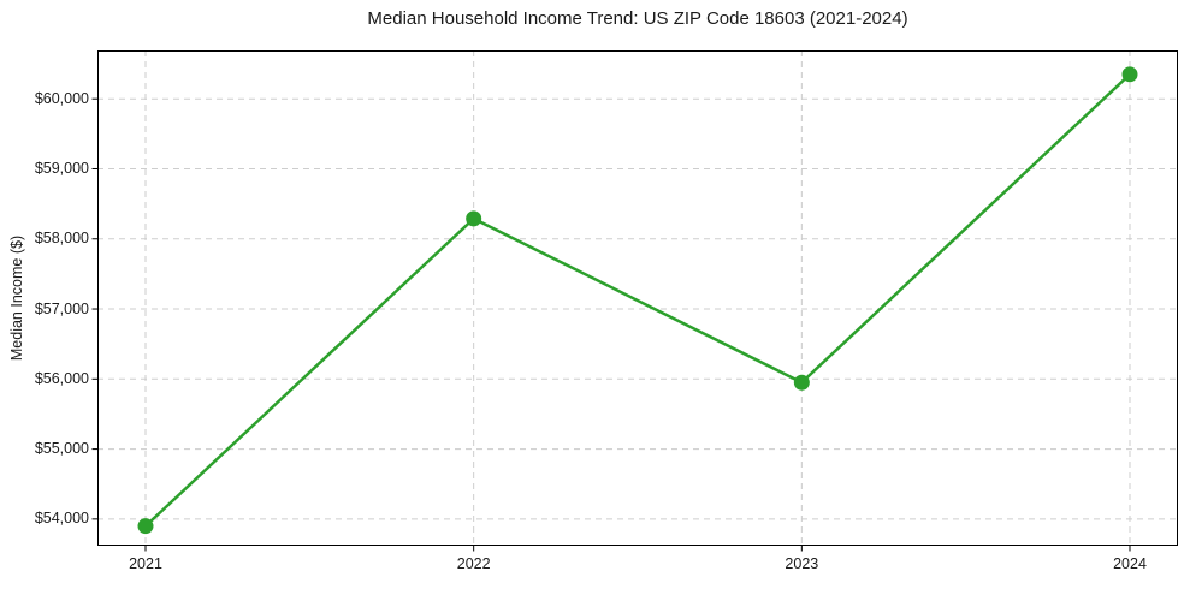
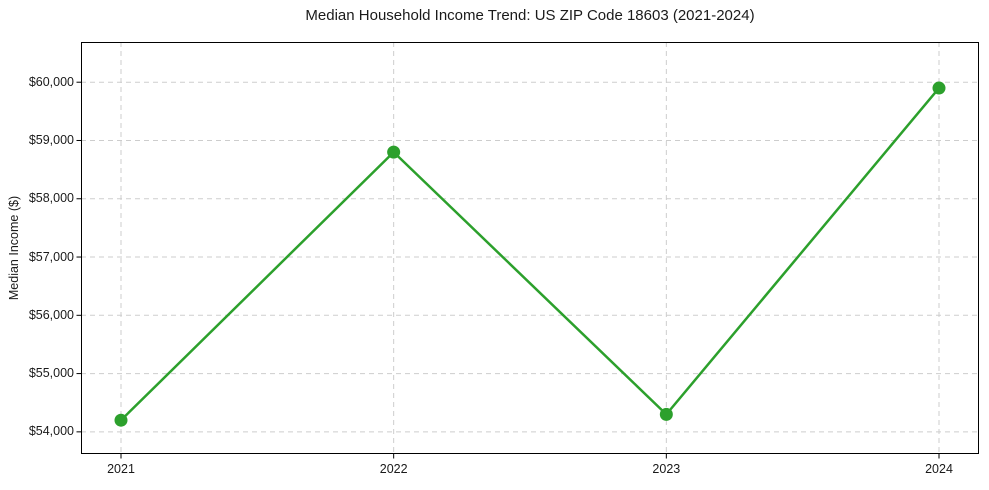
2021: $53900 -> $54200
2022: $58300 -> $58800
2023: $56000 -> $54300
2024: $60400 -> $59900
